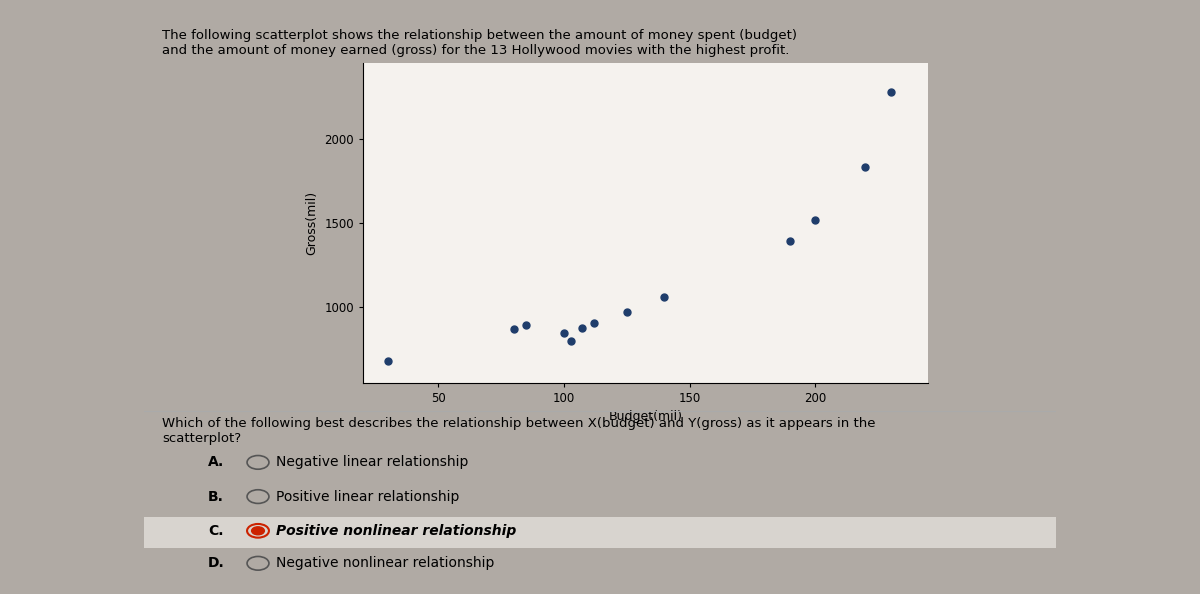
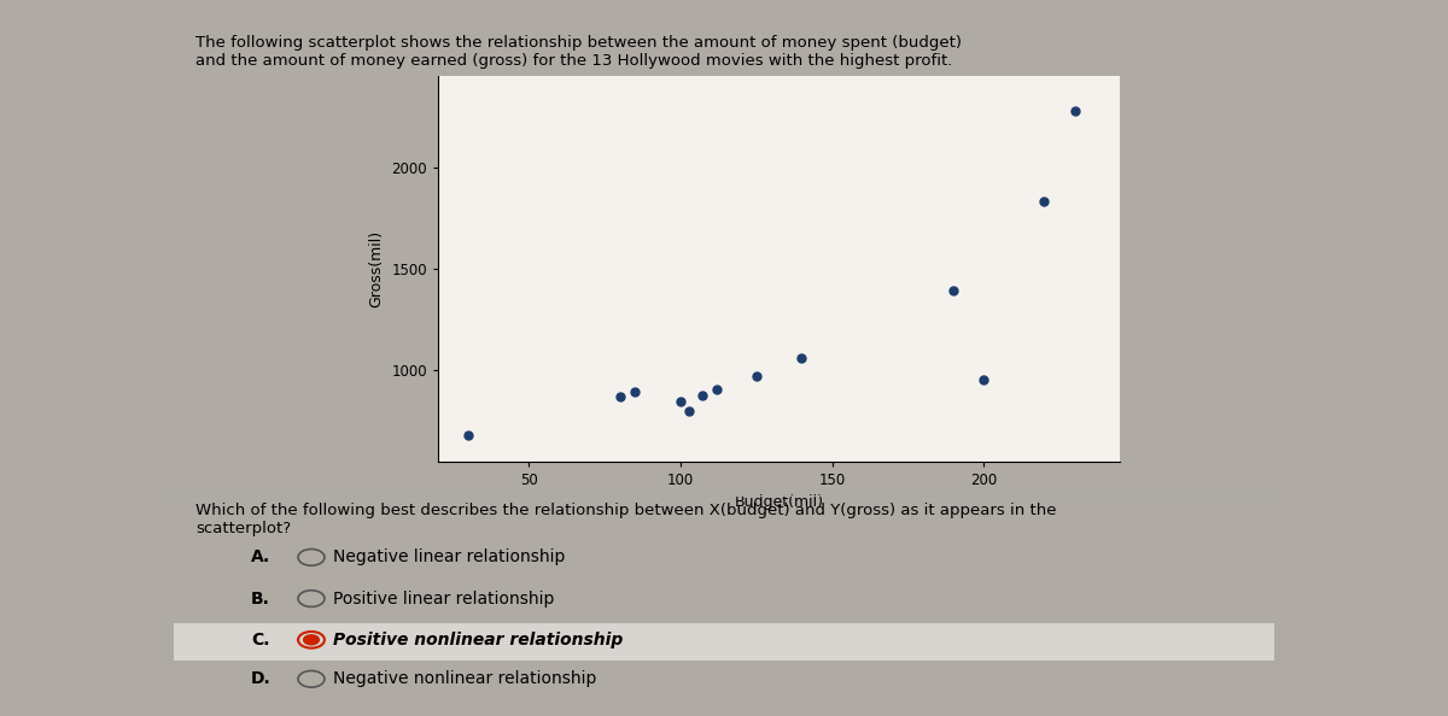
200: 1520 -> 950
